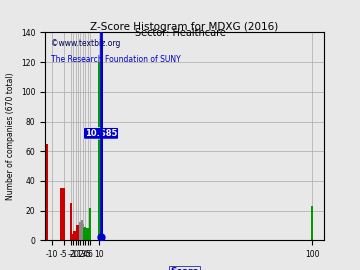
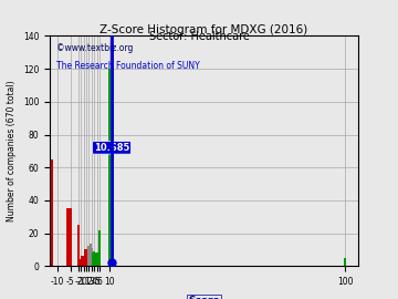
100: 23 -> 5
